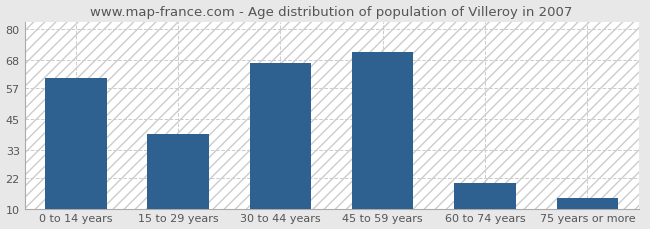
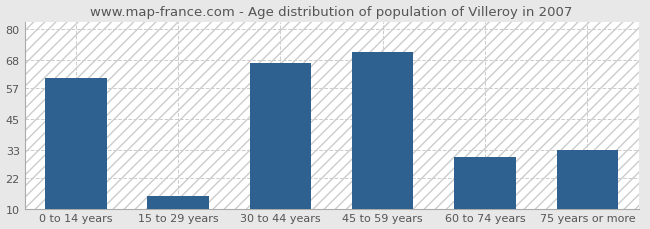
15 to 29 years: 39 -> 15
60 to 74 years: 20 -> 30
75 years or more: 14 -> 33
